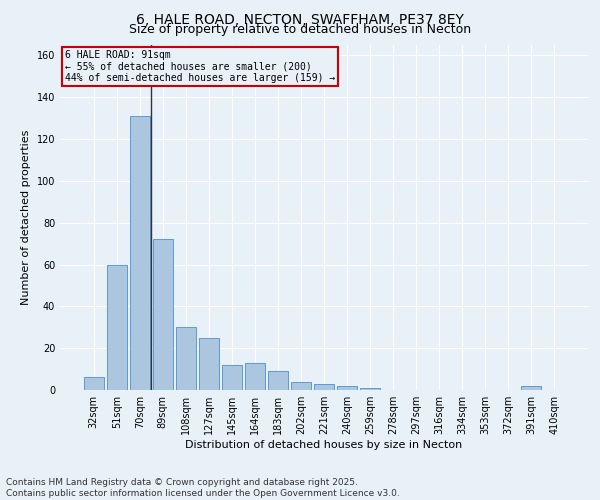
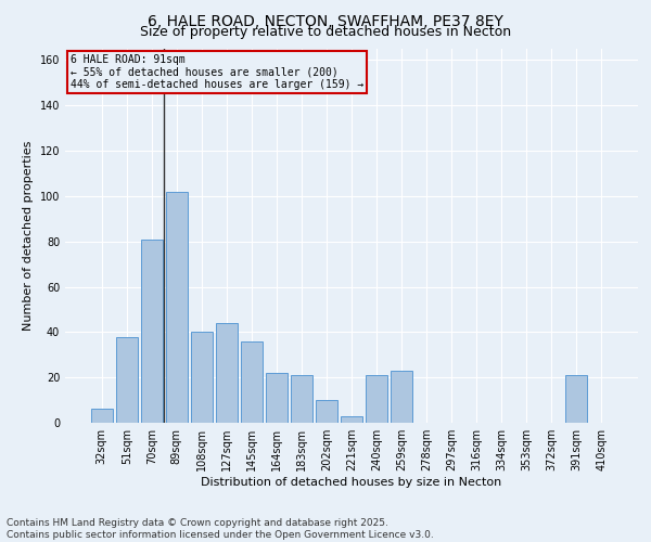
51sqm: 60 -> 38
70sqm: 131 -> 81
89sqm: 72 -> 102
108sqm: 30 -> 40
127sqm: 25 -> 44
145sqm: 12 -> 36
164sqm: 13 -> 22
183sqm: 9 -> 21
202sqm: 4 -> 10
240sqm: 2 -> 21
259sqm: 1 -> 23
391sqm: 2 -> 21
